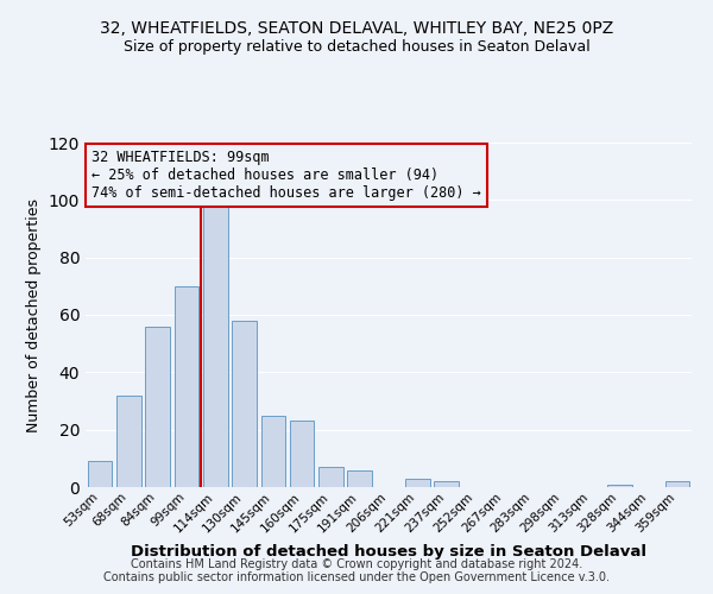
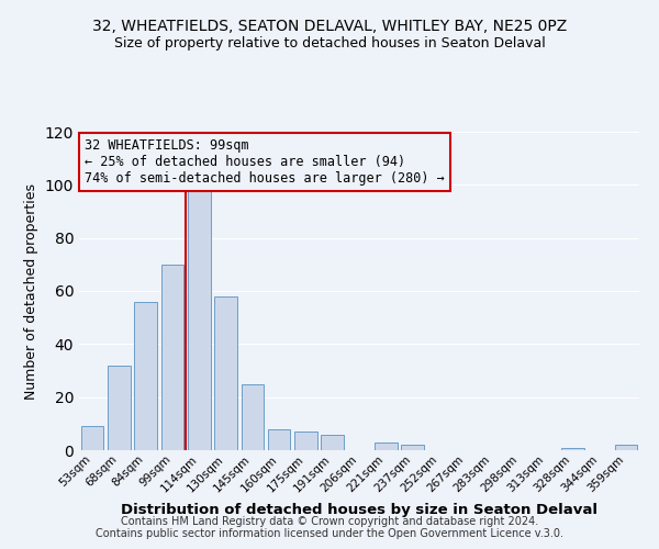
160sqm: 23 -> 8
